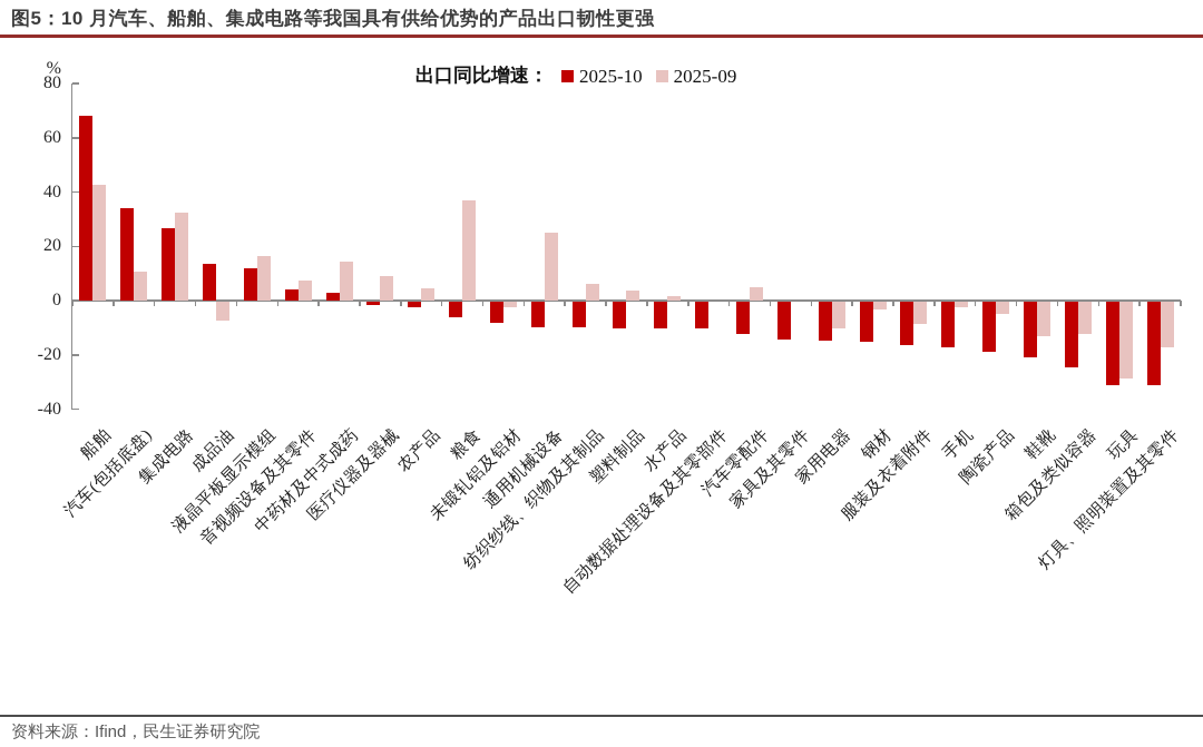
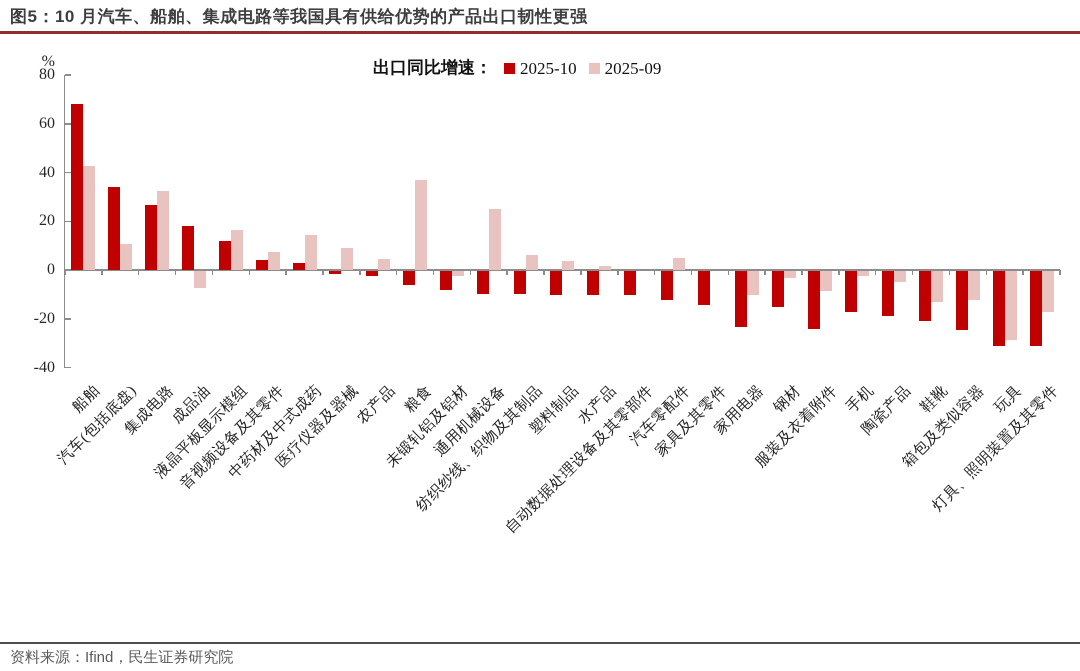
2025-10/成品油: 14 -> 18
2025-10/家用电器: -14 -> -23
2025-10/服装及衣着附件: -16 -> -24
